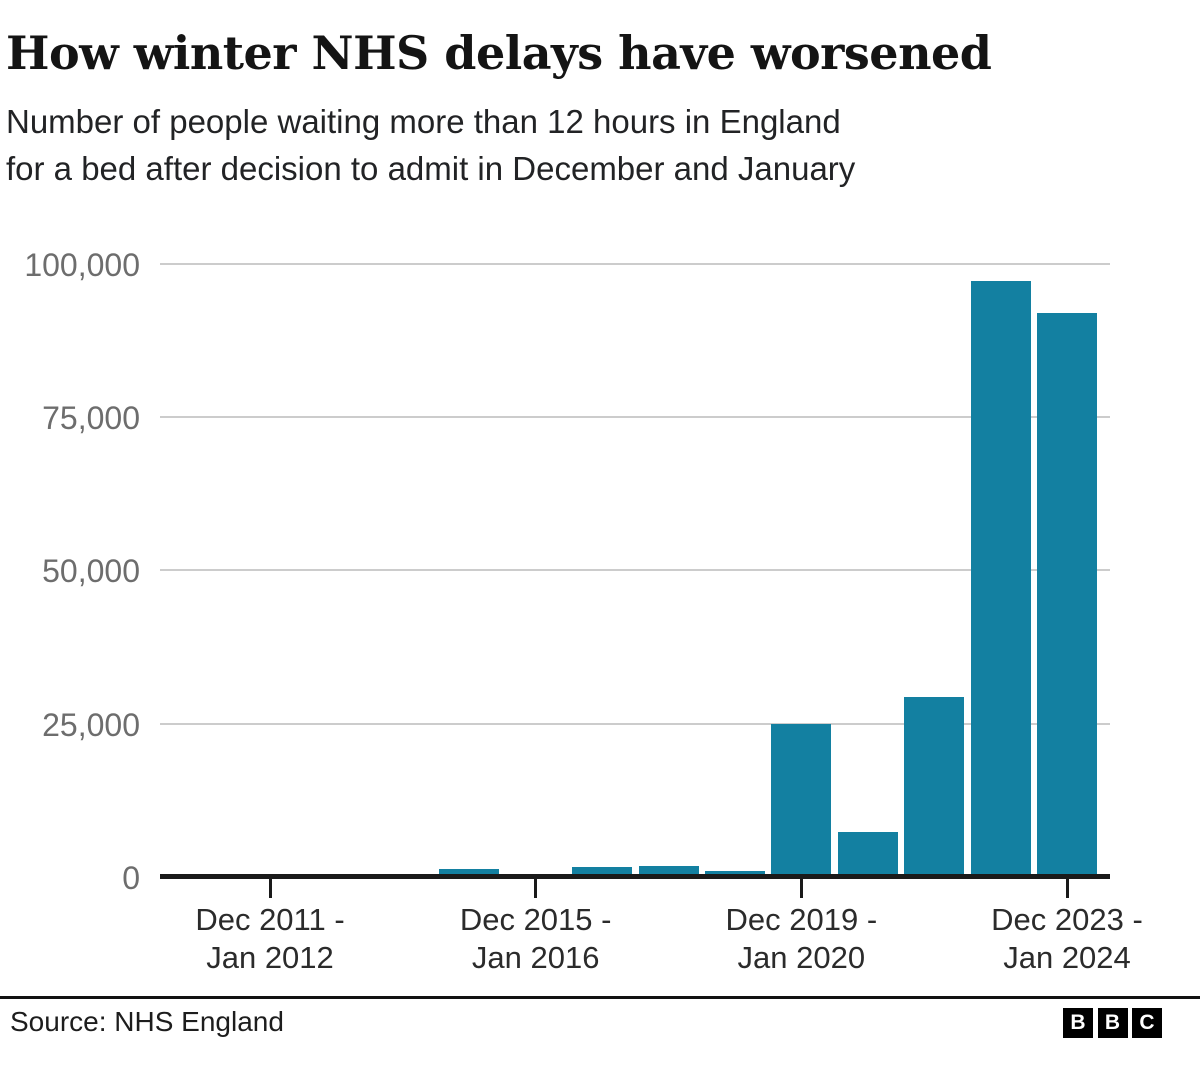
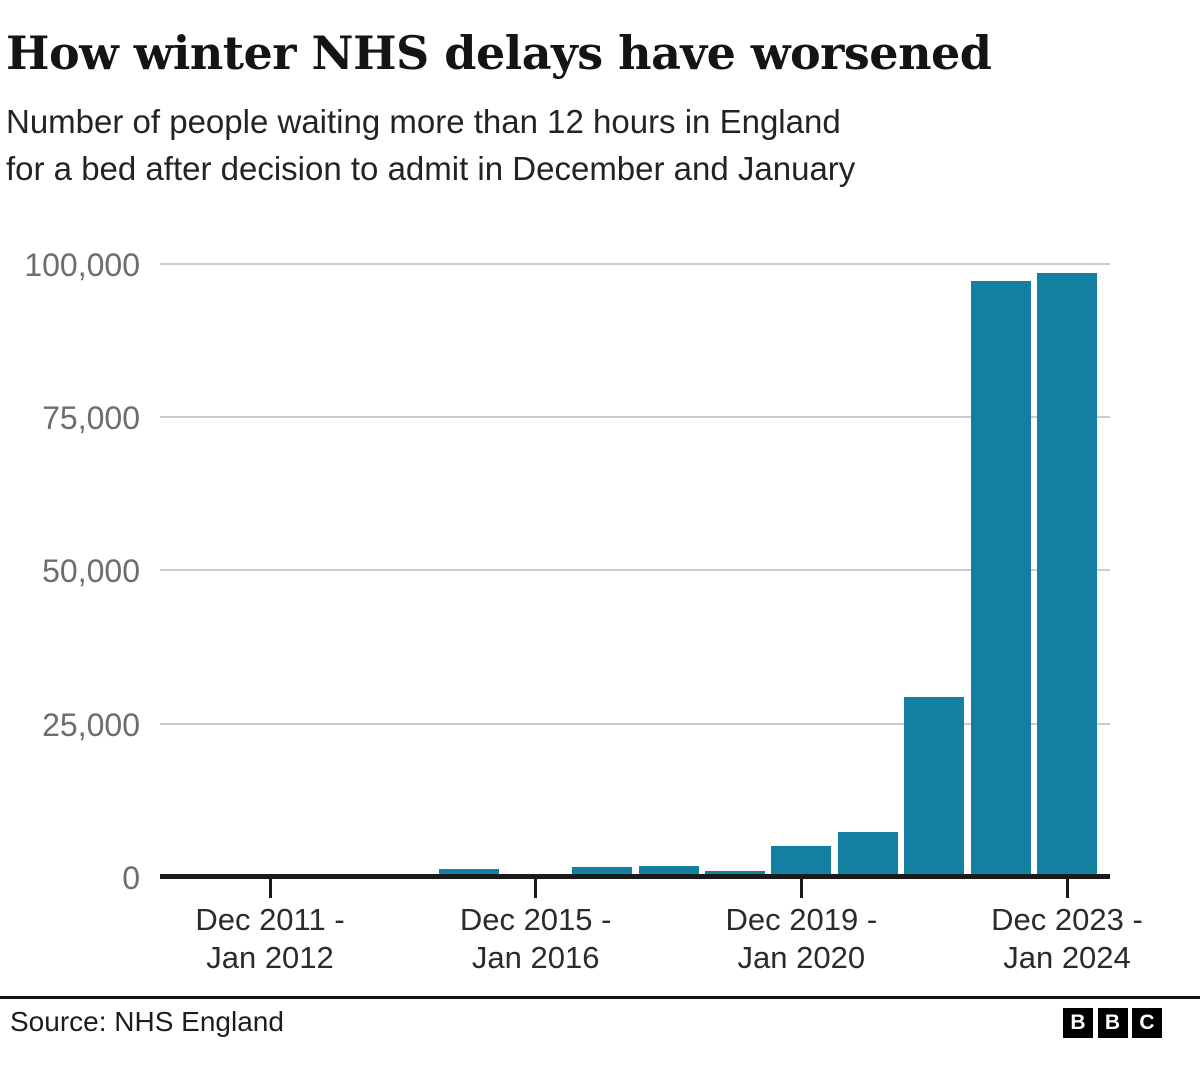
Dec 2019 - Jan 2020: 25000 -> 5000
Dec 2023 - Jan 2024: 92000 -> 98000
